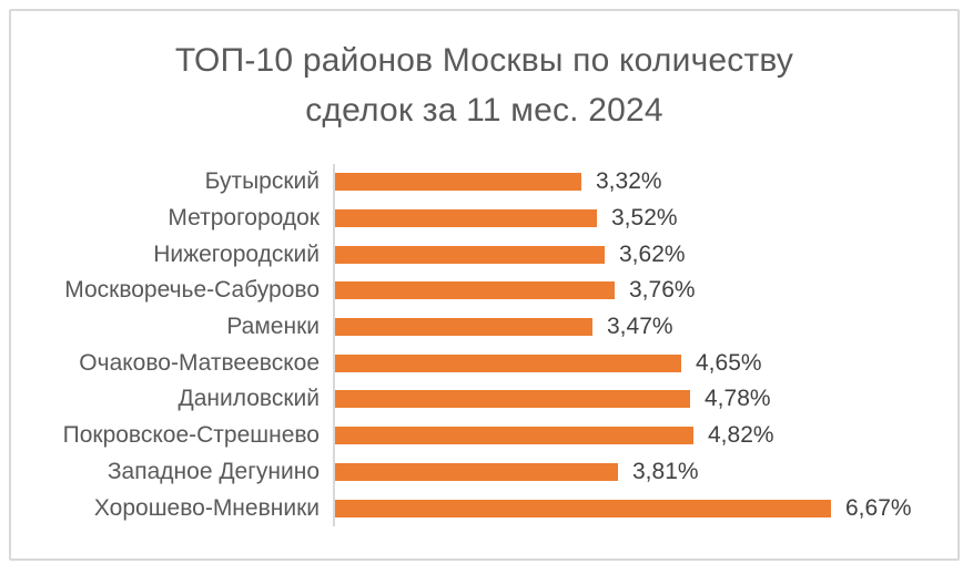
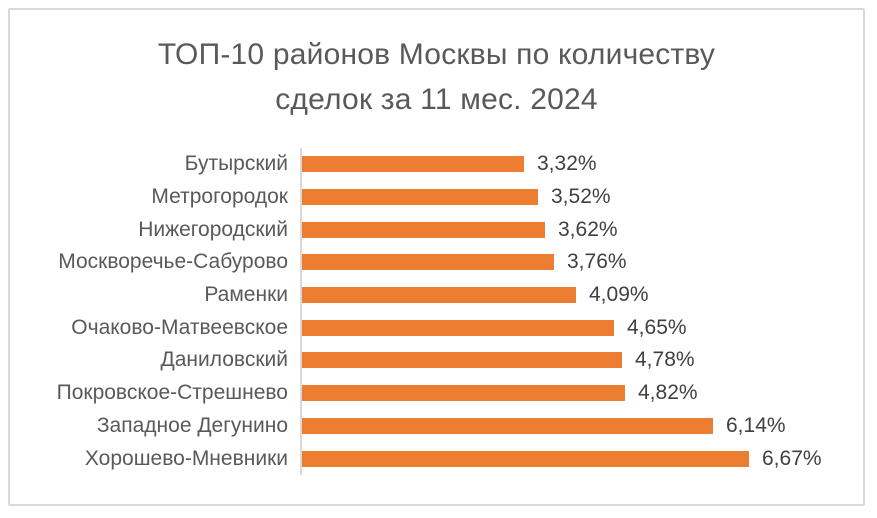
Раменки: 3,47% -> 4,09%
Западное Дегунино: 3,81% -> 6,14%
